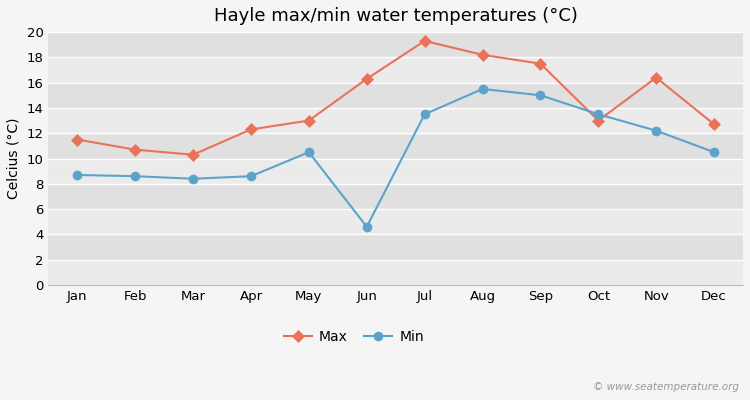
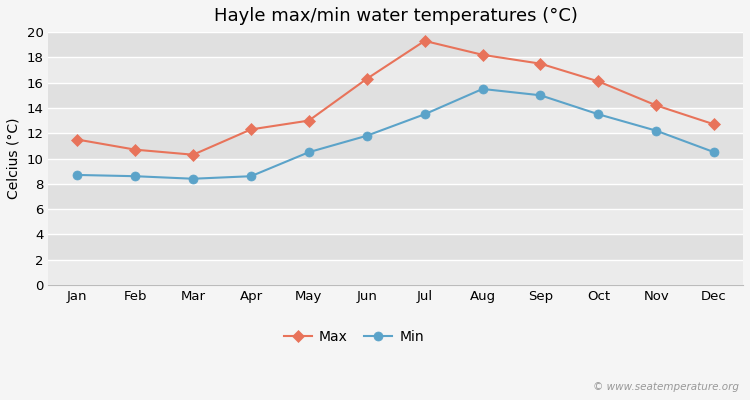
Min/Jun: 4.6 -> 11.8
Max/Oct: 13.0 -> 16.1
Max/Nov: 16.4 -> 14.2
